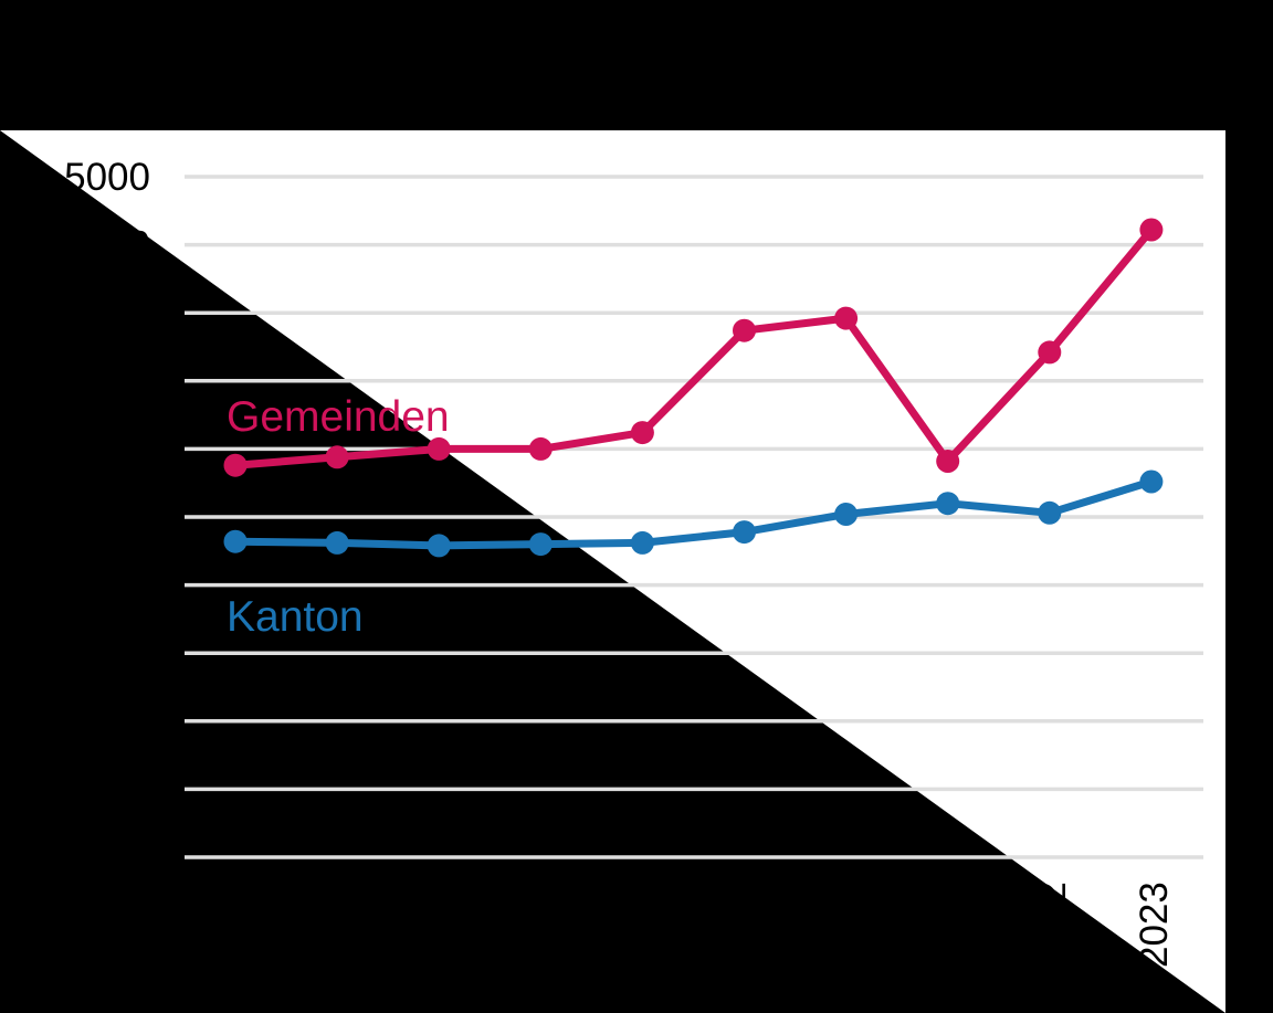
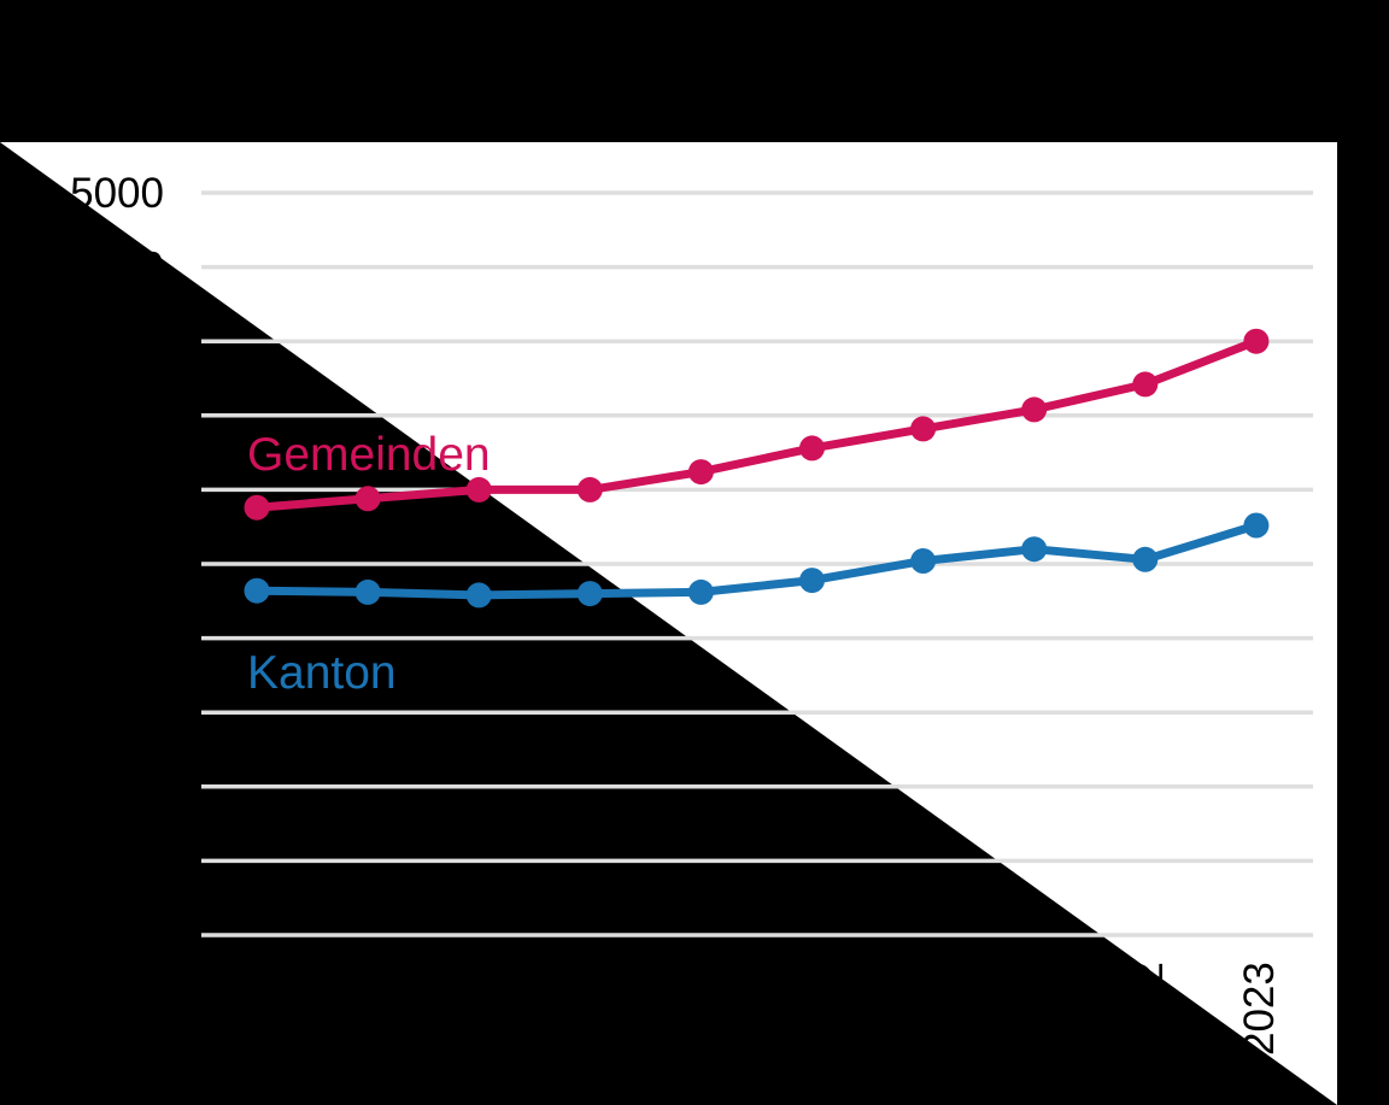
Gemeinden/2019: 3870 -> 3280
Gemeinden/2020: 3960 -> 3410
Gemeinden/2021: 2910 -> 3540
Gemeinden/2023: 4610 -> 4000
